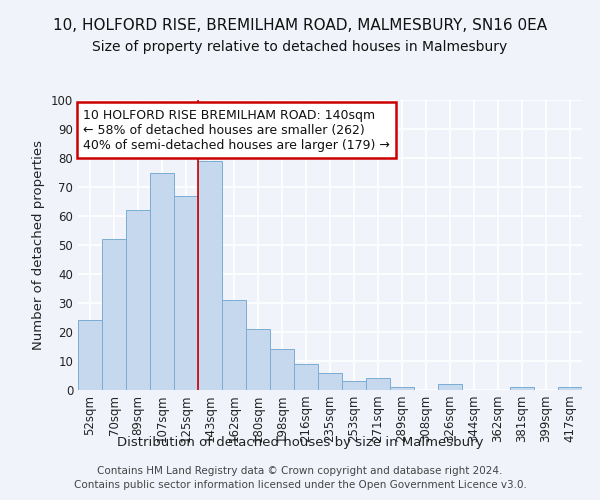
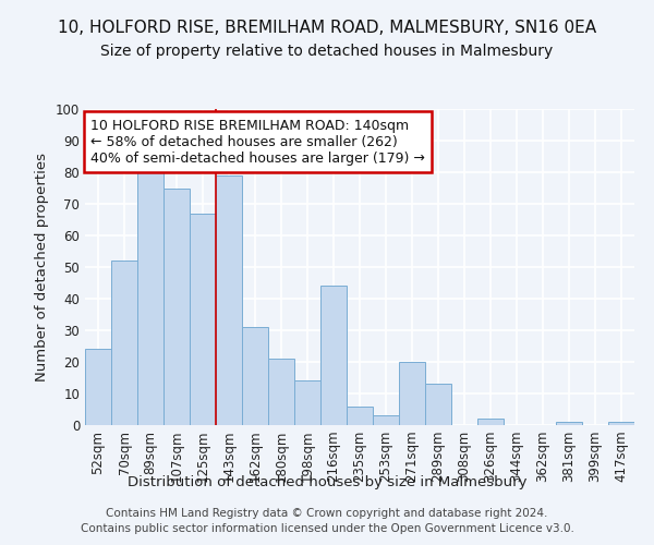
89sqm: 62 -> 80
216sqm: 9 -> 44
271sqm: 4 -> 20
289sqm: 1 -> 13
